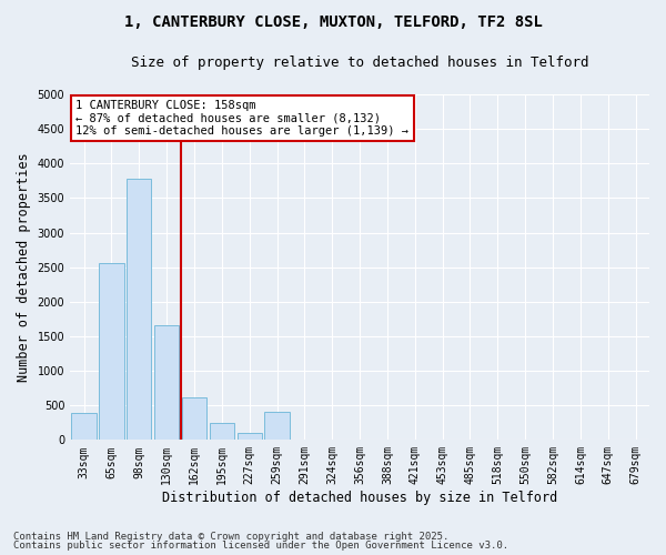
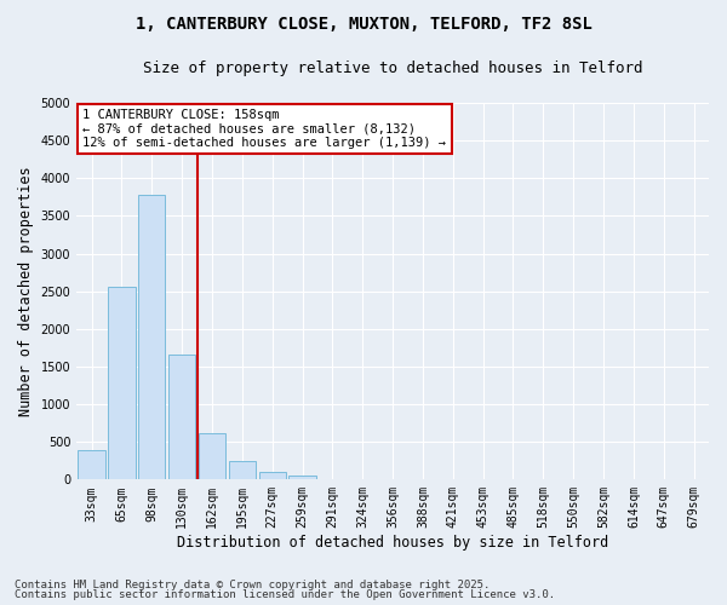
259sqm: 400 -> 60
